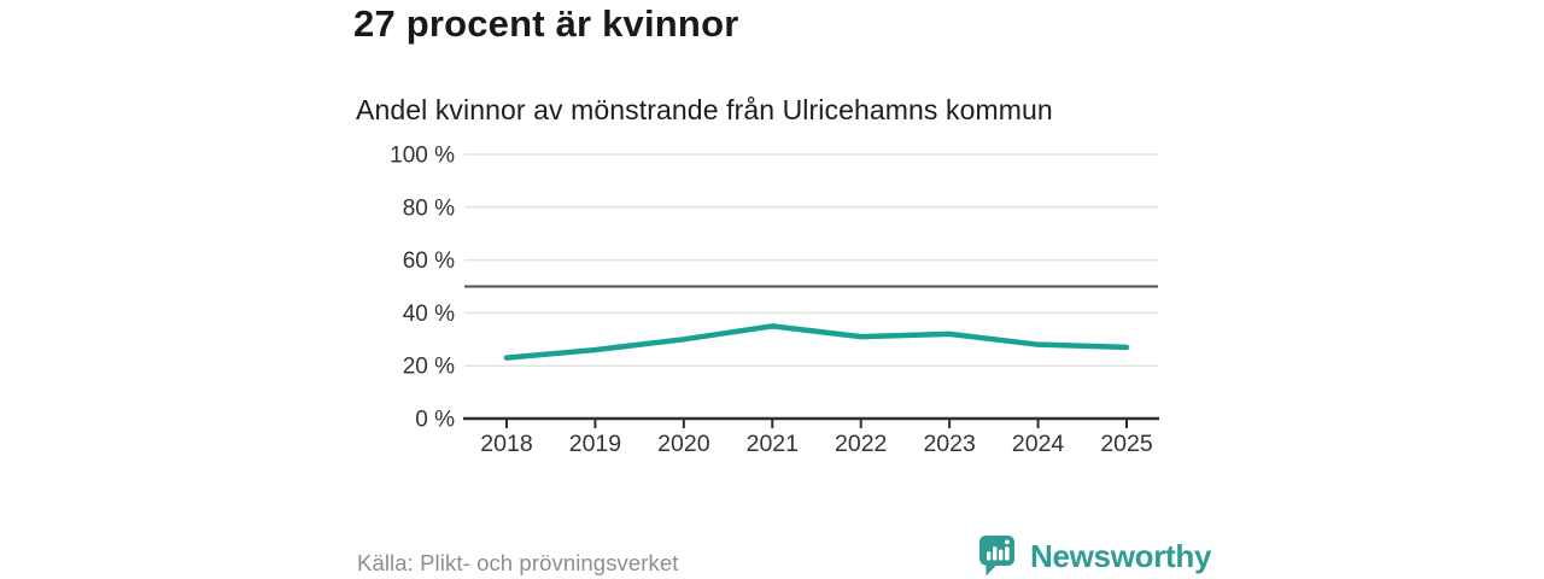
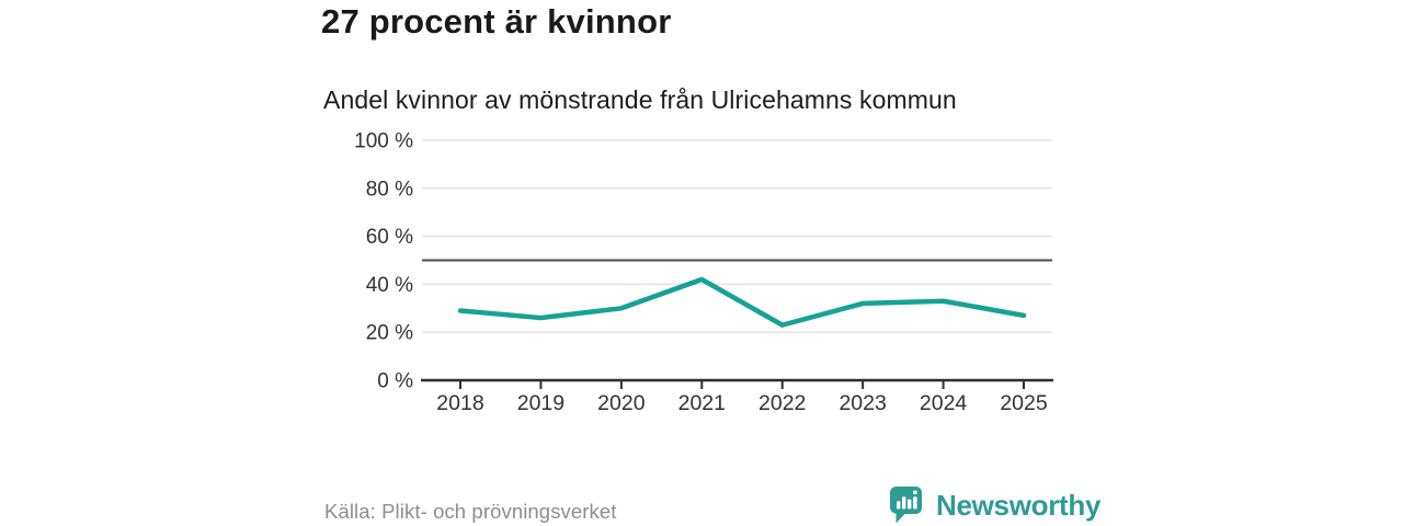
2018: 23% -> 29%
2021: 35% -> 42%
2022: 31% -> 23%
2024: 28% -> 33%
